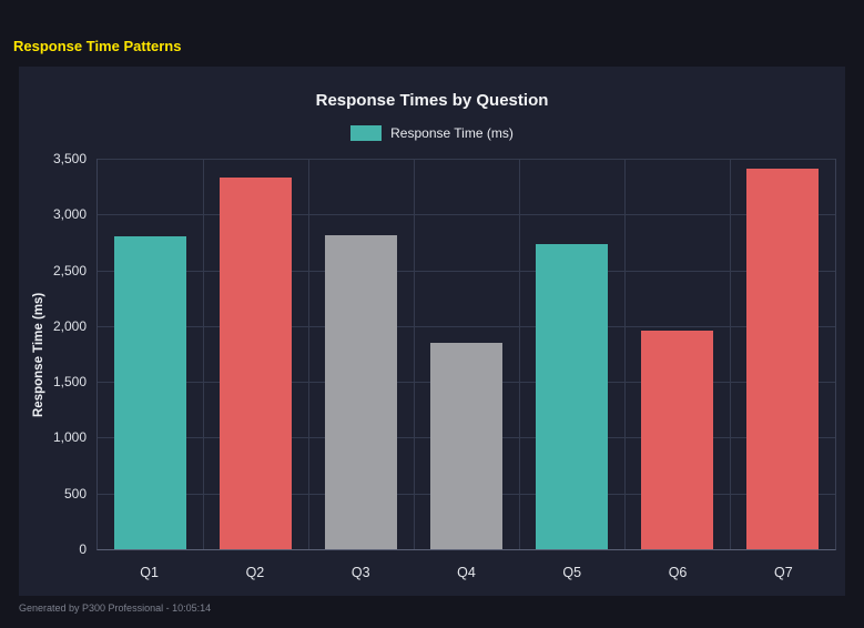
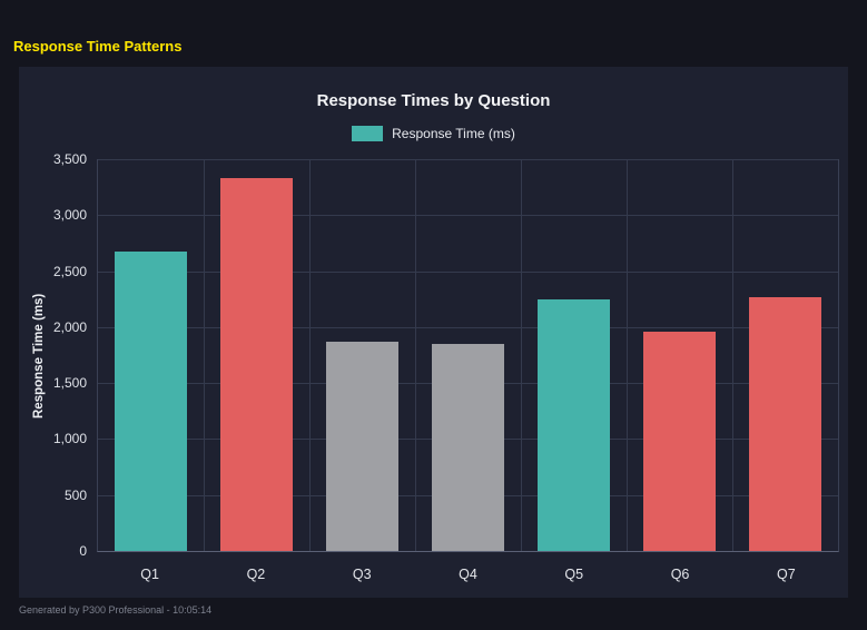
Q1: 2800 -> 2670
Q3: 2810 -> 1870
Q5: 2730 -> 2250
Q7: 3410 -> 2270
